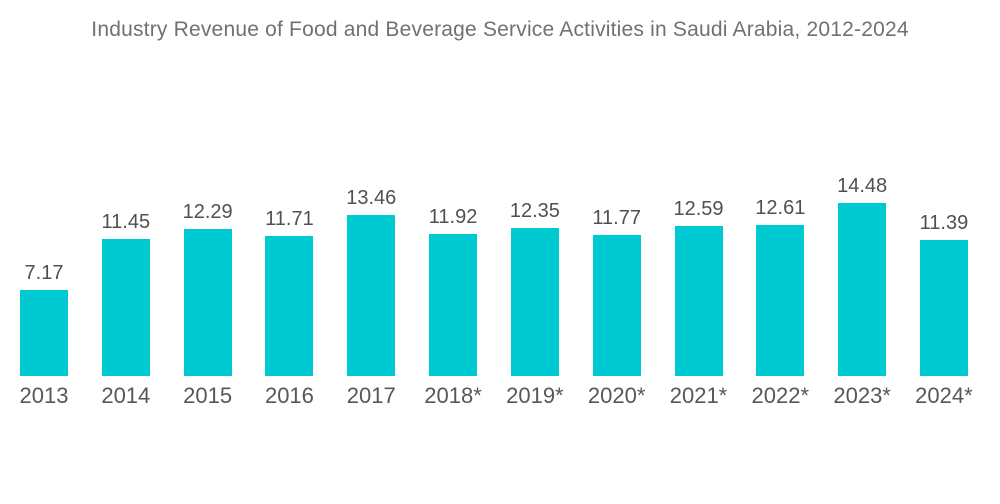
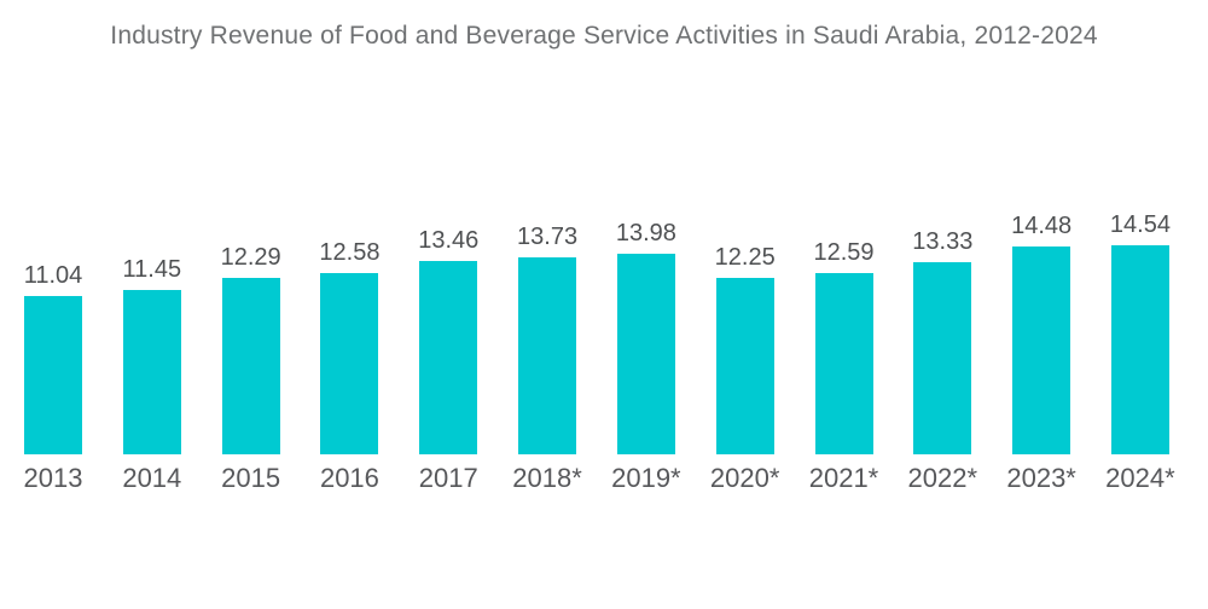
2013: 7.17 -> 11.04
2016: 11.71 -> 12.58
2018*: 11.92 -> 13.73
2019*: 12.35 -> 13.98
2020*: 11.77 -> 12.25
2022*: 12.61 -> 13.33
2024*: 11.39 -> 14.54
